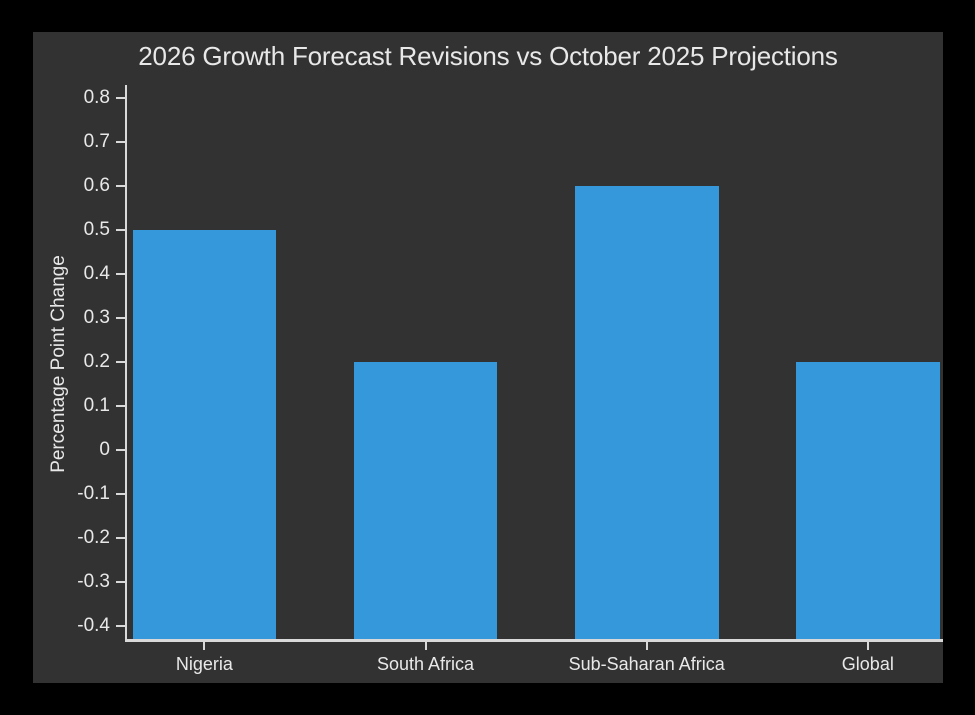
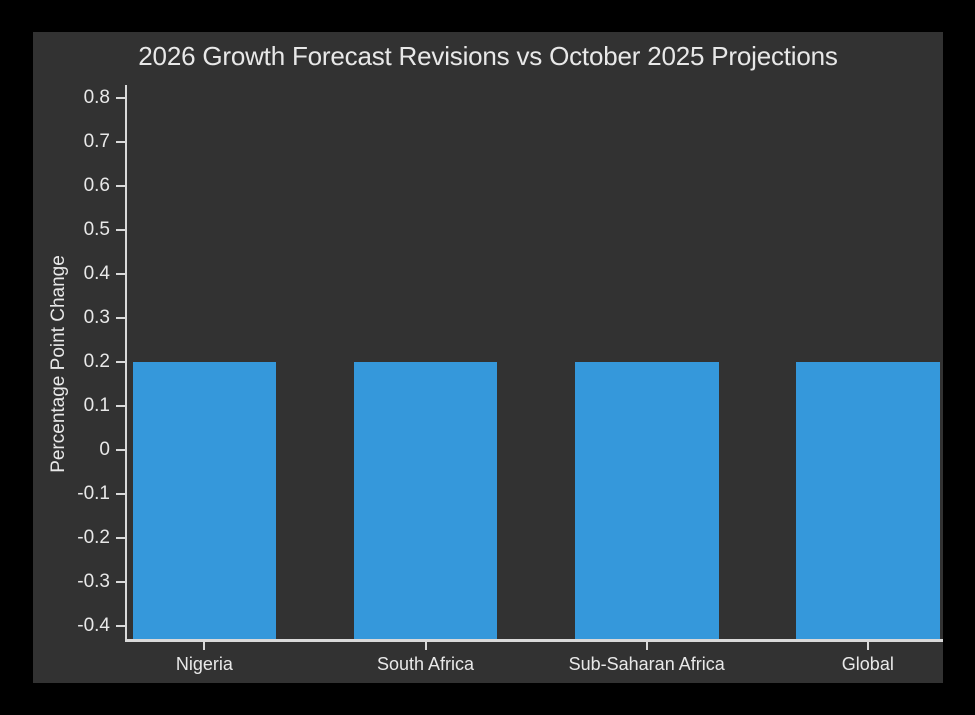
Nigeria: 0.5 -> 0.2
Sub-Saharan Africa: 0.6 -> 0.2
